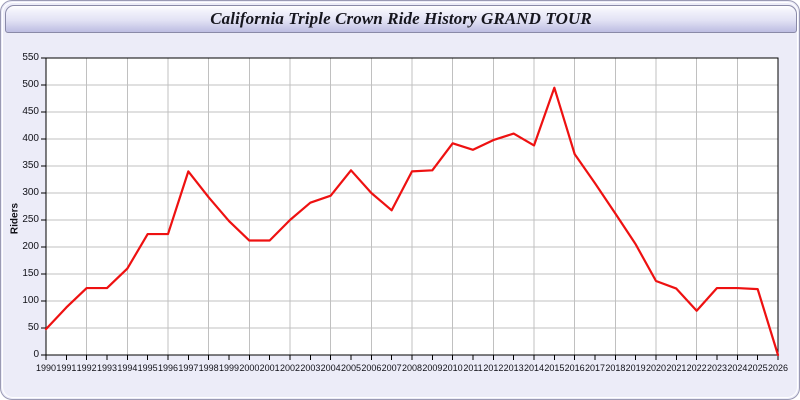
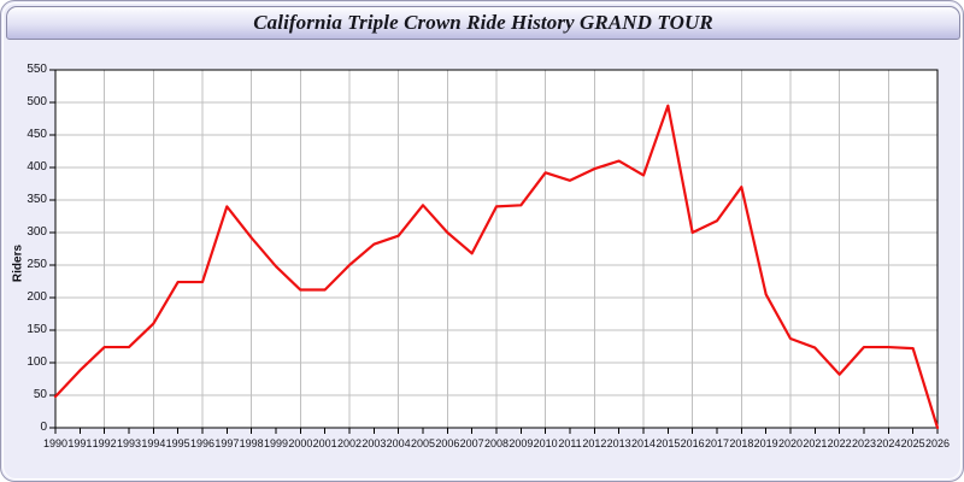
2016: 370 -> 300
2018: 260 -> 370
